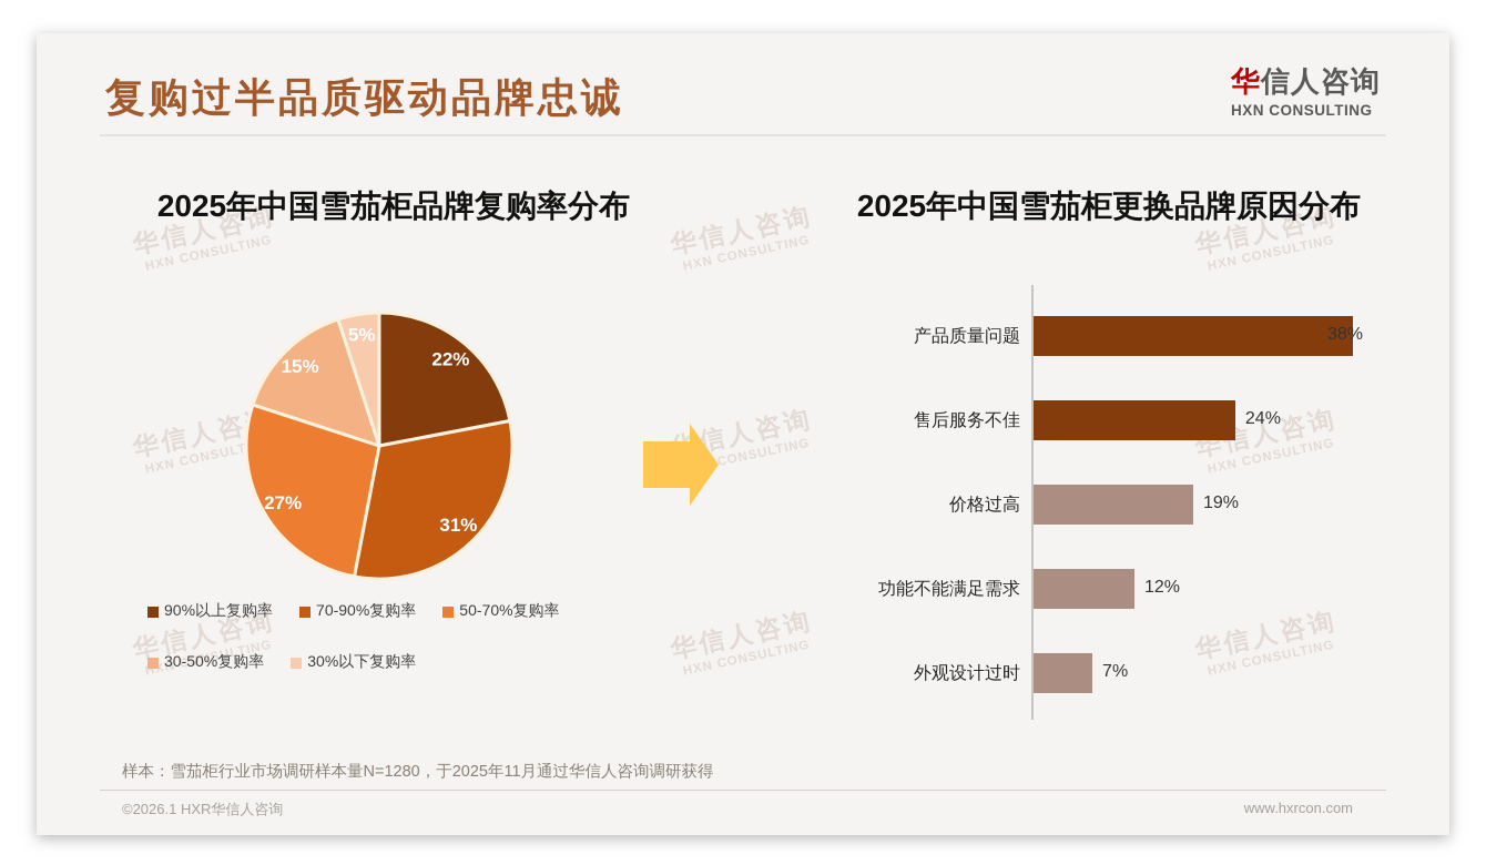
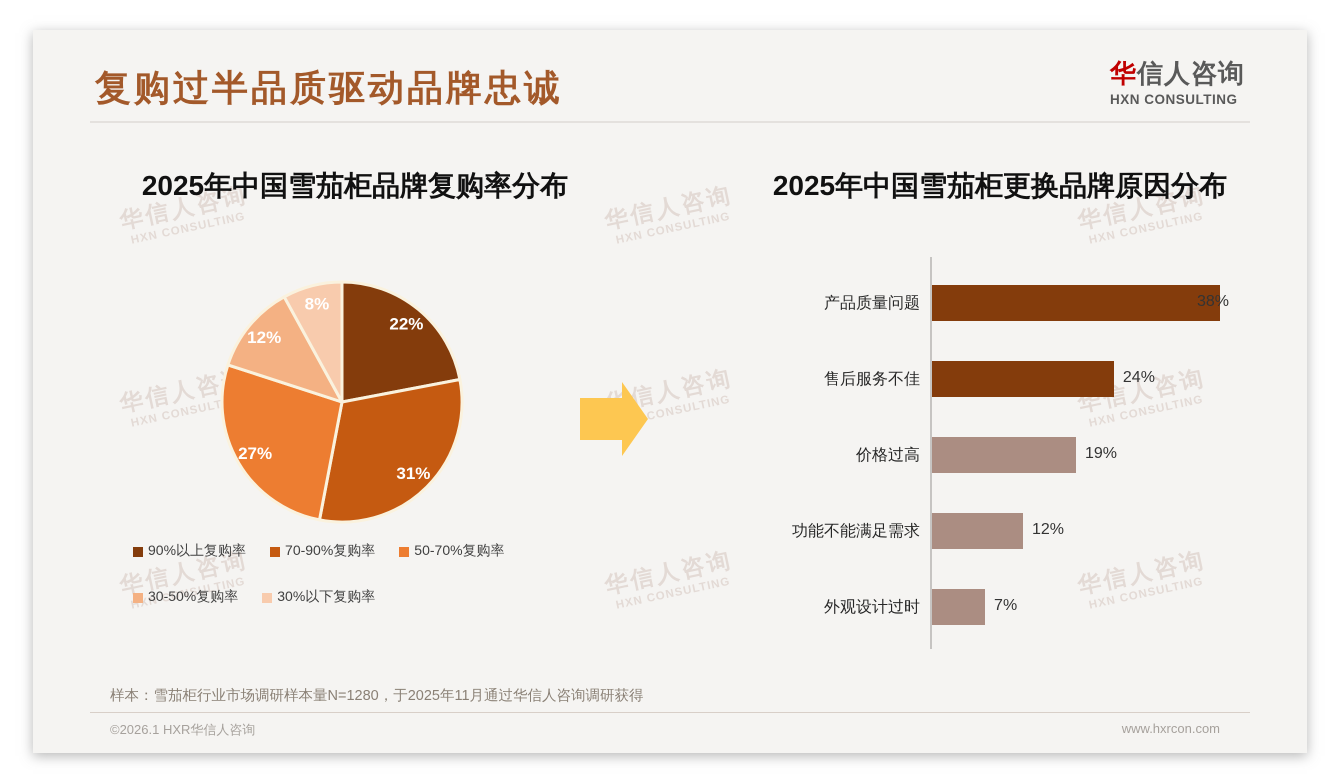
2025年中国雪茄柜品牌复购率分布/30-50%复购率: 15% -> 12%
2025年中国雪茄柜品牌复购率分布/30%以下复购率: 5% -> 8%
